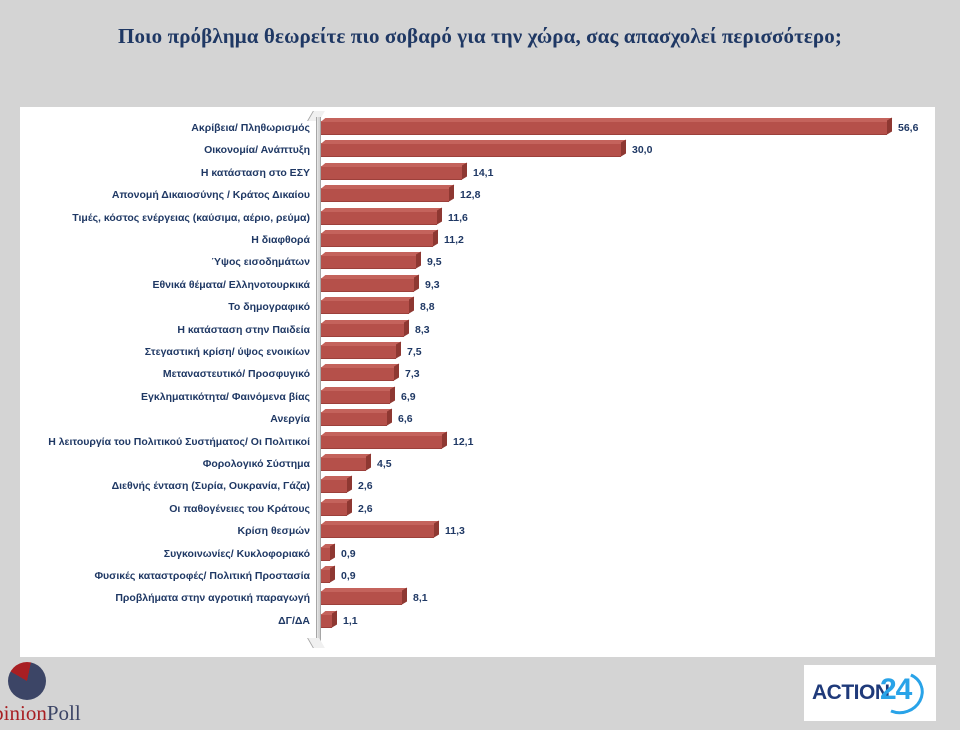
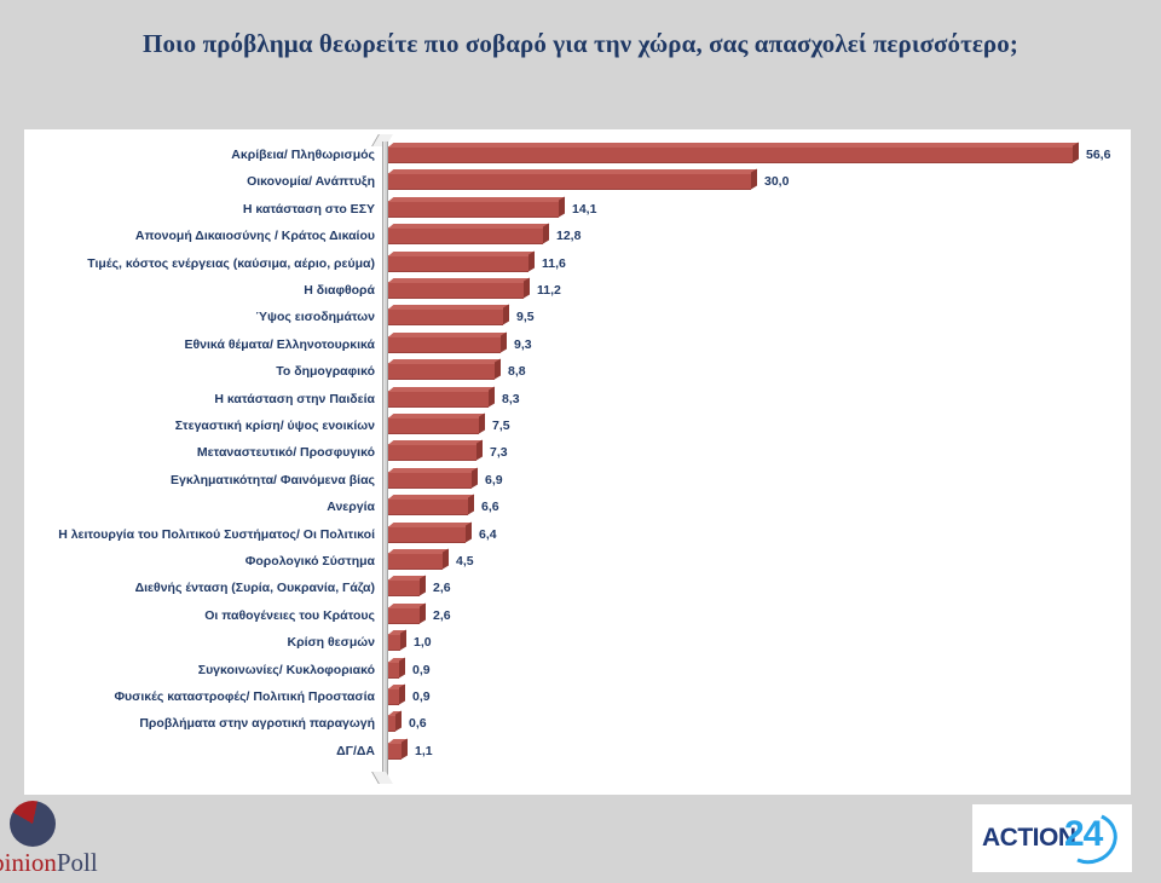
Η λειτουργία του Πολιτικού Συστήματος/ Οι Πολιτικοί: 12,1 -> 6,4
Κρίση θεσμών: 11,3 -> 1,0
Προβλήματα στην αγροτική παραγωγή: 8,1 -> 0,6
